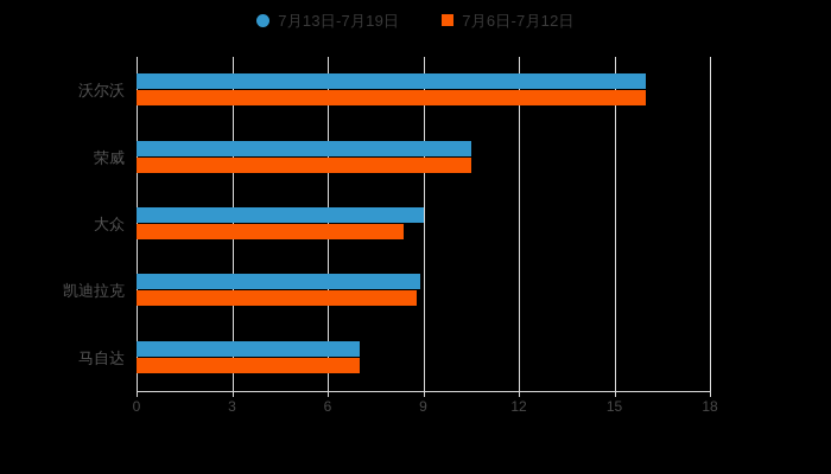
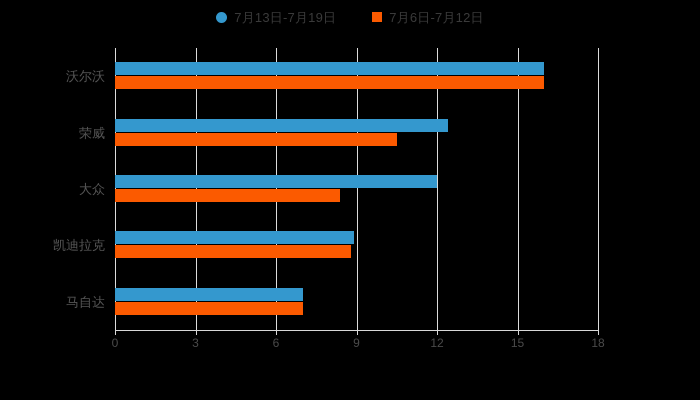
7月13日-7月19日/荣威: 10.5 -> 12.4
7月13日-7月19日/大众: 9.0 -> 12.0
